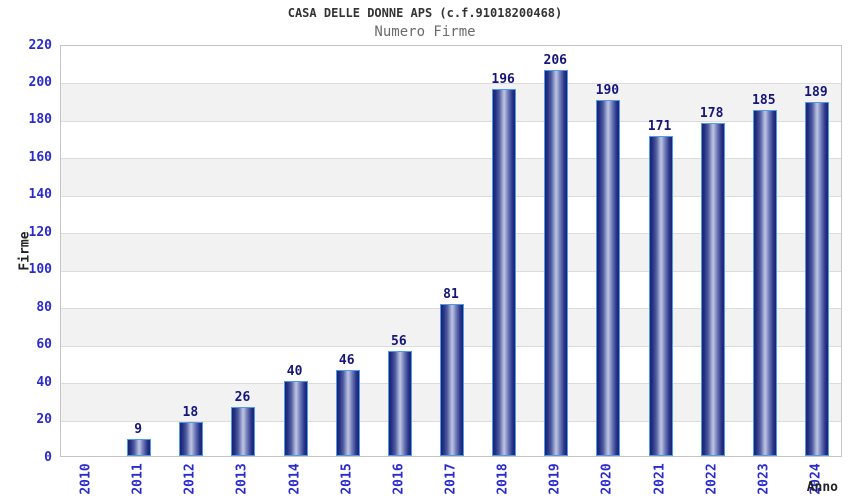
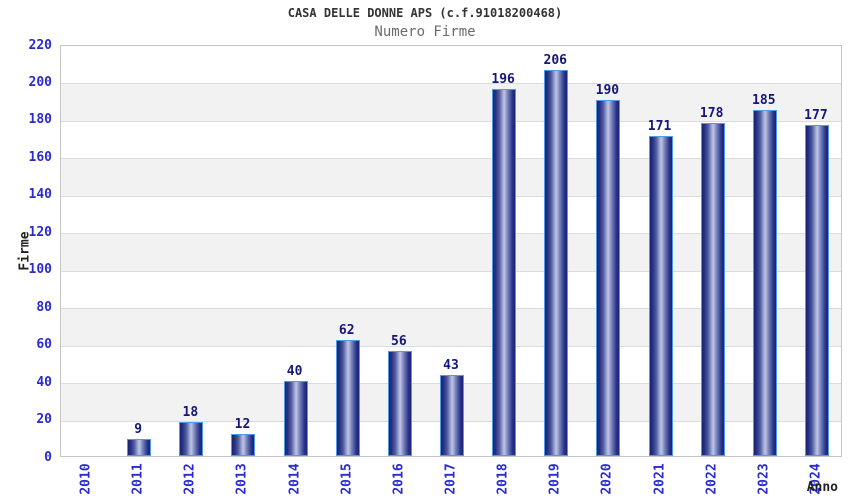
2013: 26 -> 12
2015: 46 -> 62
2017: 81 -> 43
2024: 189 -> 177
